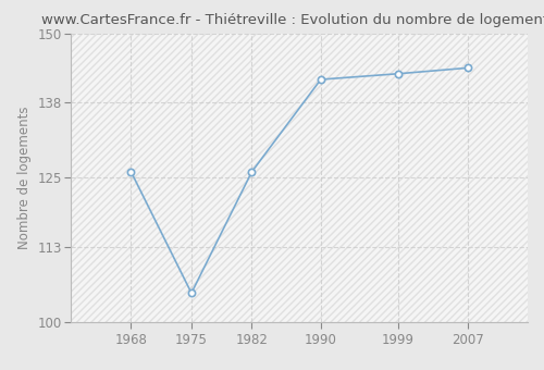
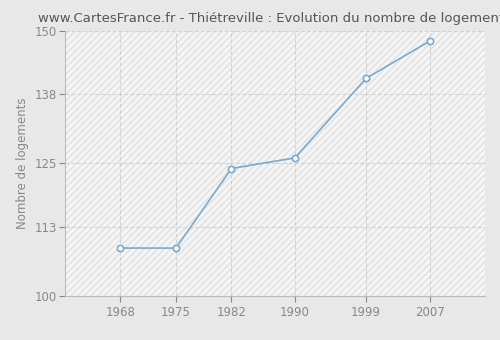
1968: 126 -> 109
1975: 105 -> 109
1982: 126 -> 124
1990: 142 -> 126
1999: 143 -> 141
2007: 144 -> 148
